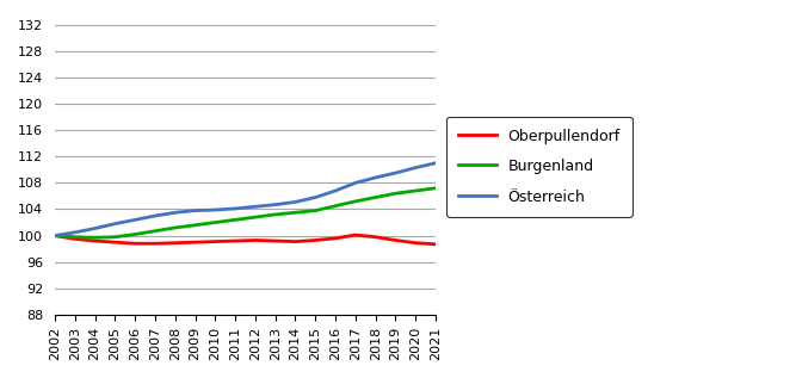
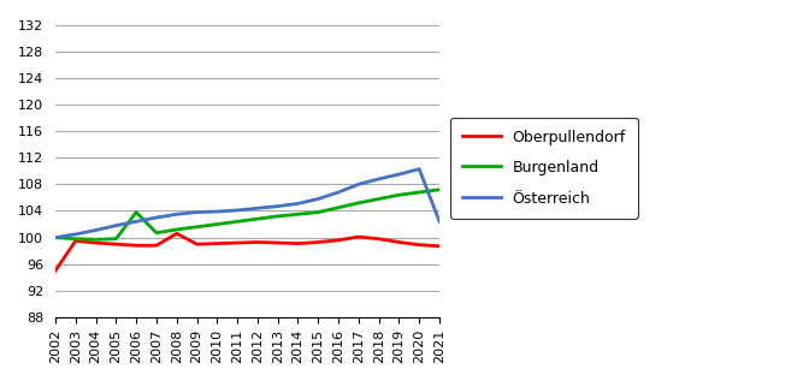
Oberpullendorf/2002: 100.0 -> 95.0
Burgenland/2006: 100.2 -> 103.8
Oberpullendorf/2008: 98.9 -> 100.6
Österreich/2021: 111.0 -> 102.4
